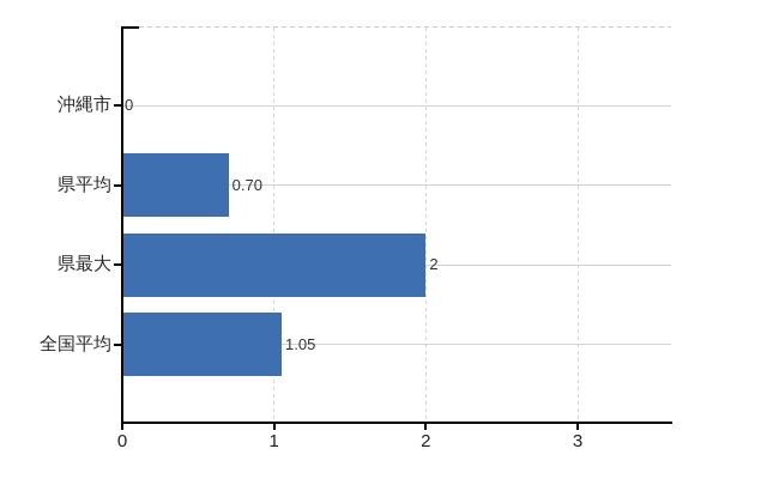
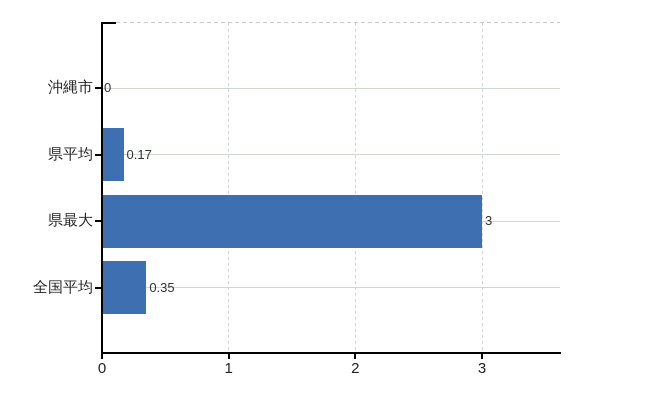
県平均: 0.70 -> 0.17
県最大: 2 -> 3
全国平均: 1.05 -> 0.35
